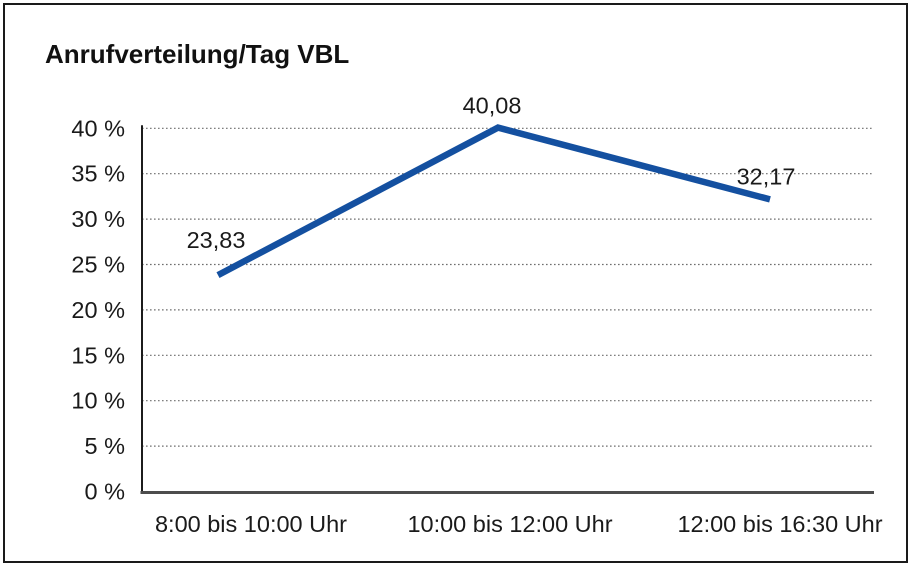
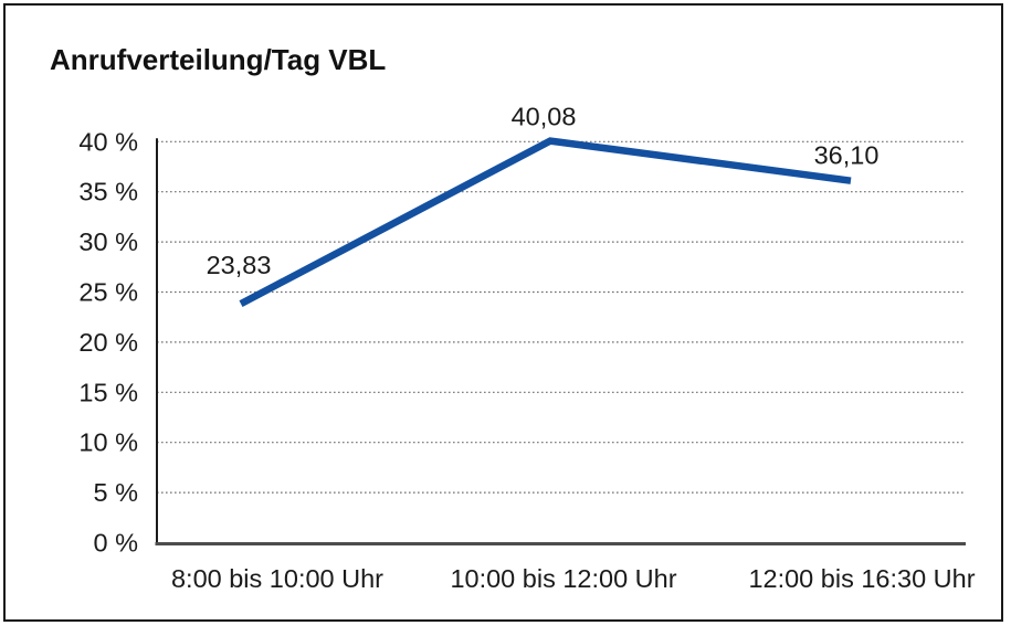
12:00 bis 16:30 Uhr: 32,17 -> 36,10
